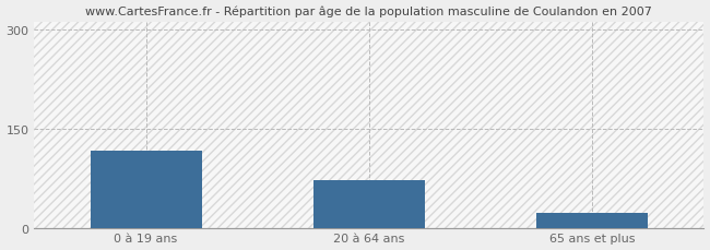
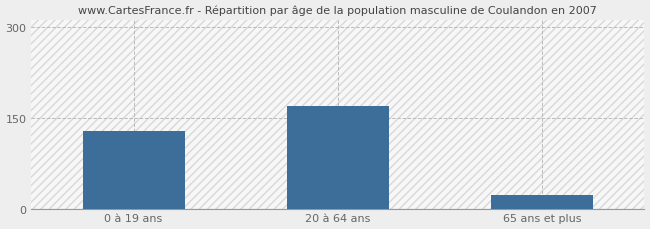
0 à 19 ans: 116 -> 128
20 à 64 ans: 72 -> 170
